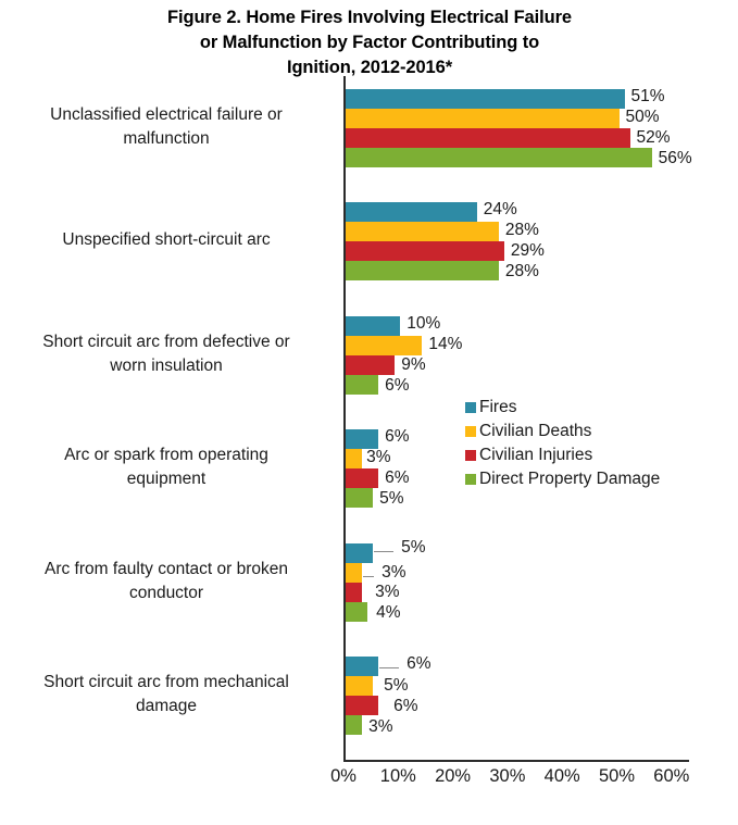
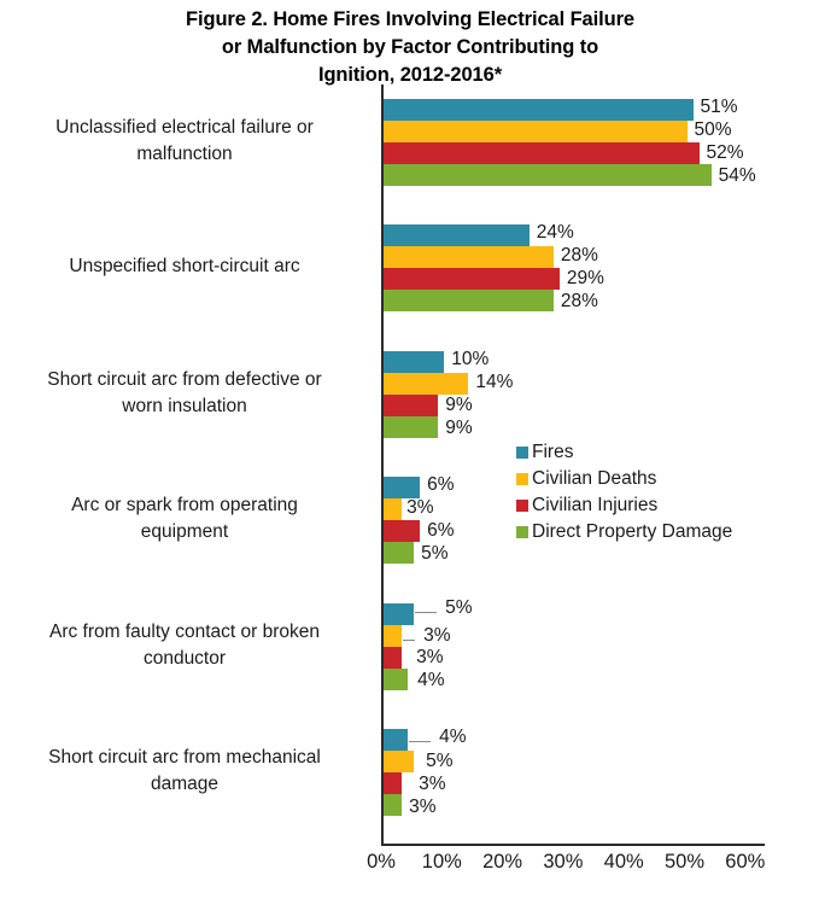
Direct Property Damage/Unclassified electrical failure or malfunction: 56% -> 54%
Direct Property Damage/Short circuit arc from defective or worn insulation: 6% -> 9%
Fires/Short circuit arc from mechanical damage: 6% -> 4%
Civilian Injuries/Short circuit arc from mechanical damage: 6% -> 3%
